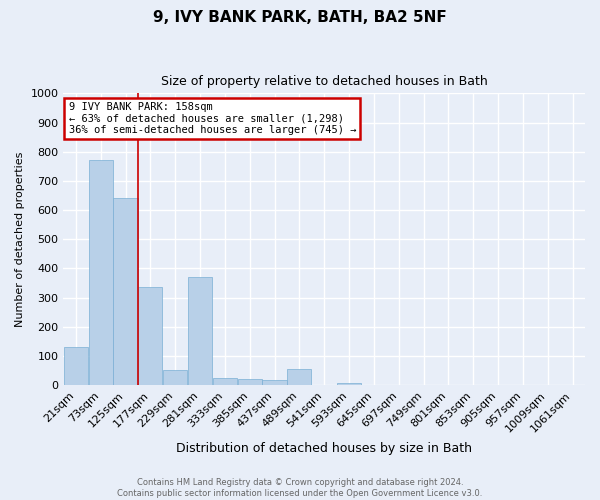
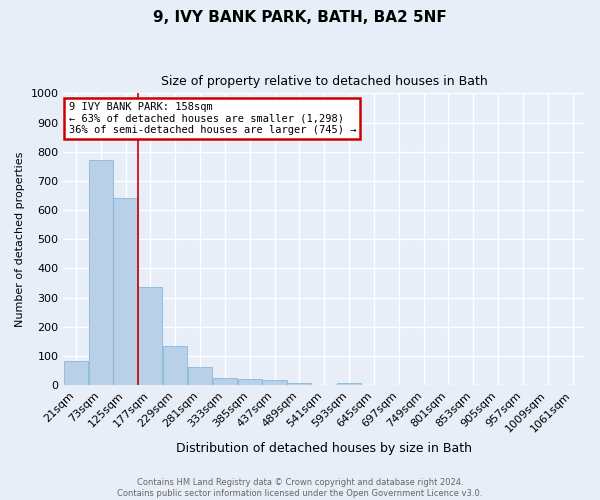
21sqm: 130 -> 83
229sqm: 50 -> 135
281sqm: 370 -> 62
489sqm: 55 -> 8
